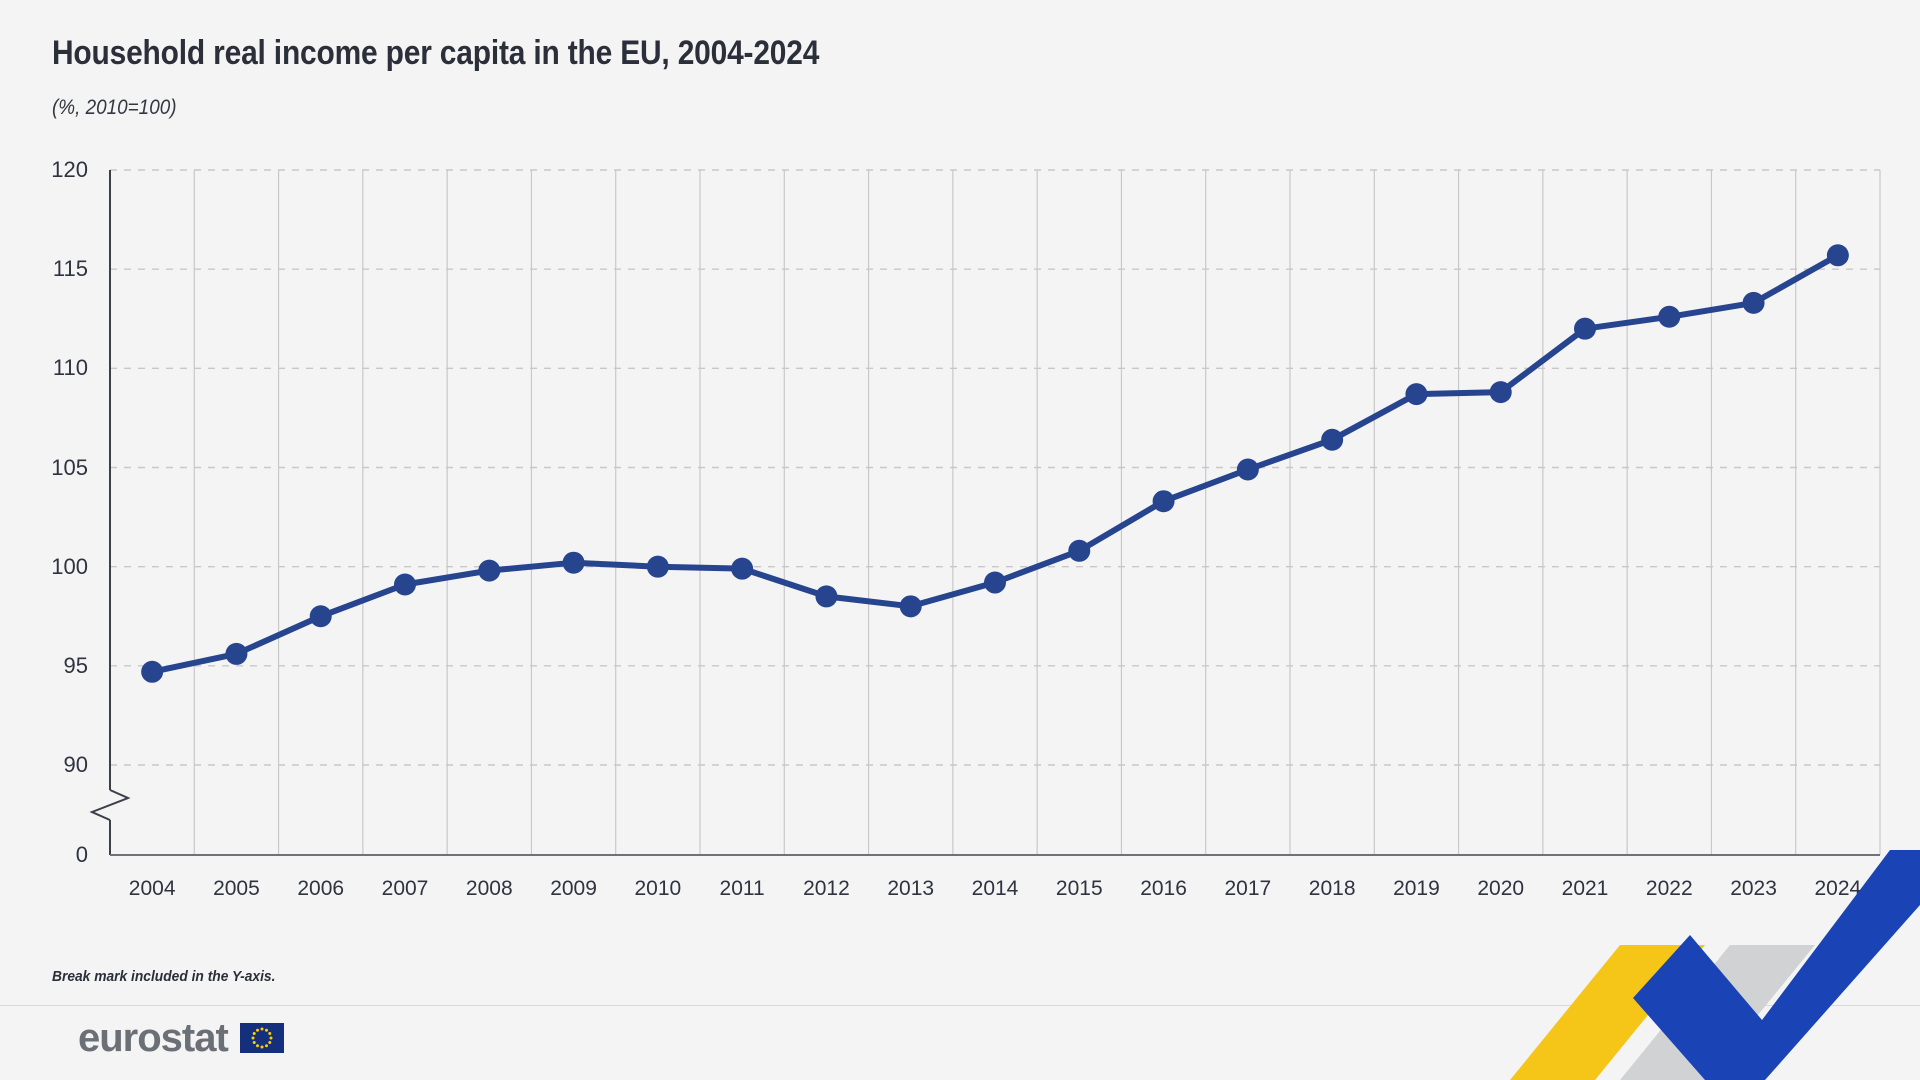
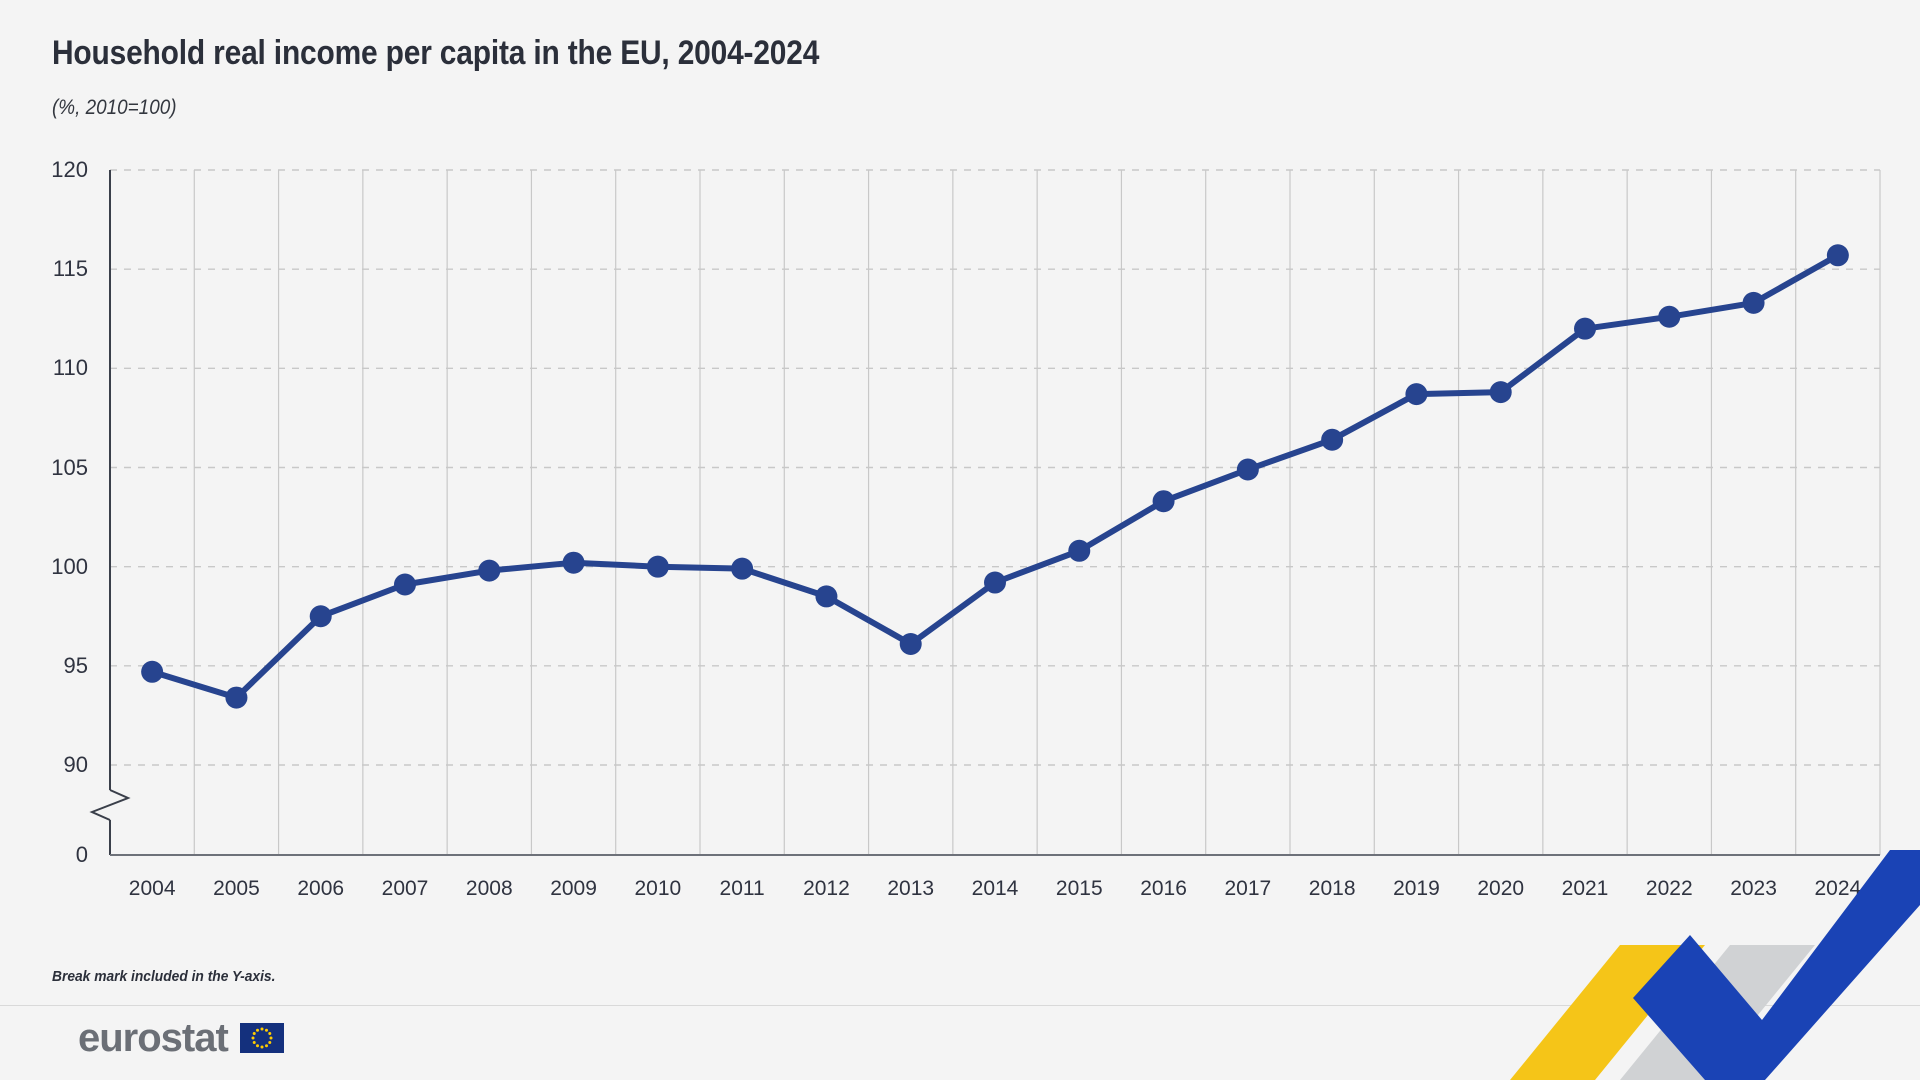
2005: 95.6 -> 93.4
2013: 98.0 -> 96.1
